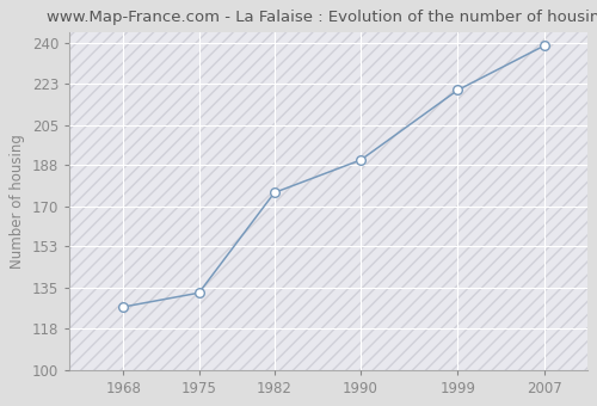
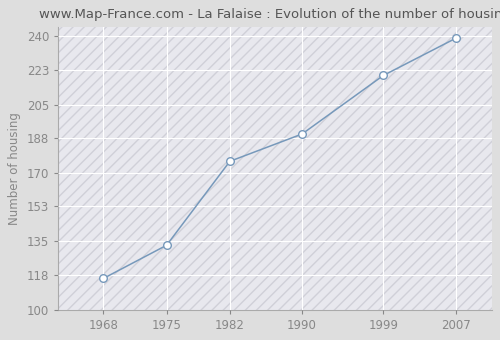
1968: 127 -> 116
